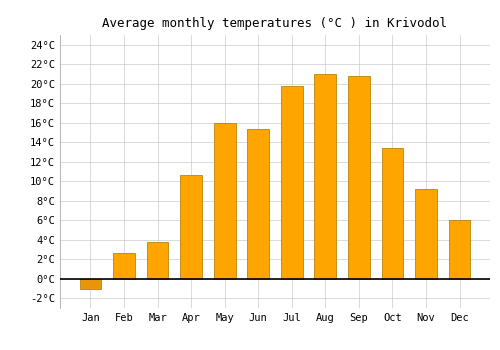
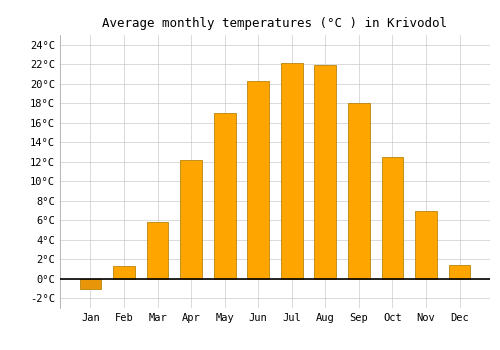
Feb: 2.6°C -> 1.3°C
Mar: 3.8°C -> 5.8°C
Apr: 10.6°C -> 12.2°C
May: 16.0°C -> 17.0°C
Jun: 15.4°C -> 20.3°C
Jul: 19.8°C -> 22.1°C
Aug: 21.0°C -> 21.9°C
Sep: 20.8°C -> 18.0°C
Oct: 13.4°C -> 12.5°C
Nov: 9.2°C -> 7.0°C
Dec: 6.0°C -> 1.4°C
